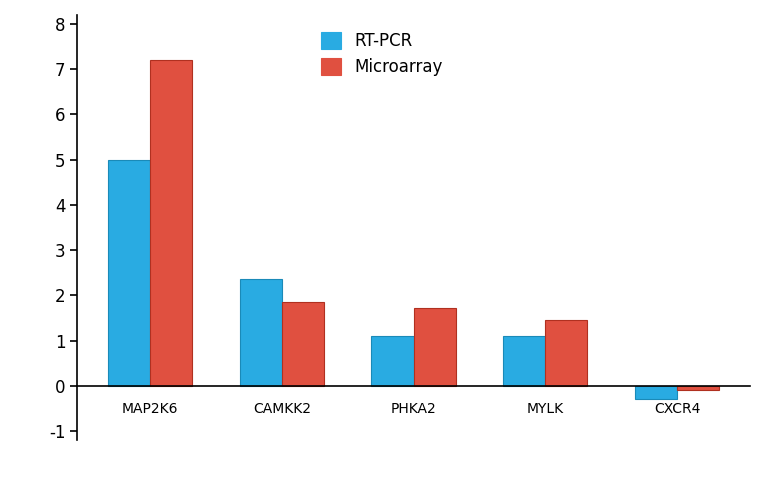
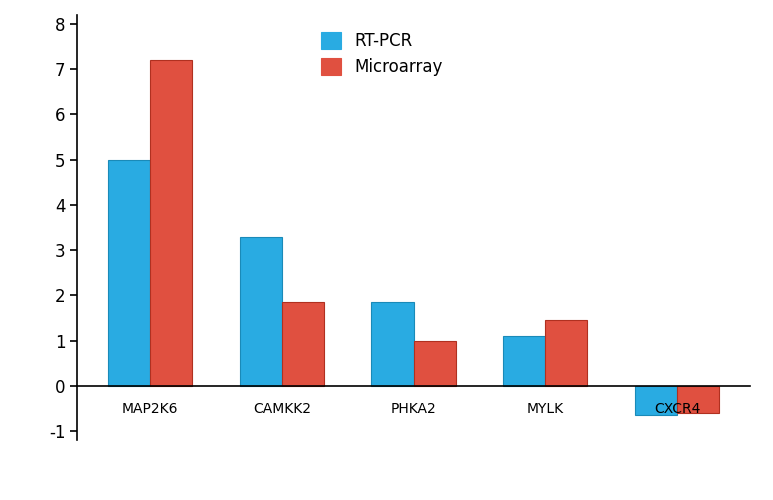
RT-PCR/CAMKK2: 2.35 -> 3.30
RT-PCR/PHKA2: 1.10 -> 1.85
Microarray/PHKA2: 1.72 -> 1.00
RT-PCR/CXCR4: -0.30 -> -0.65
Microarray/CXCR4: -0.10 -> -0.60
